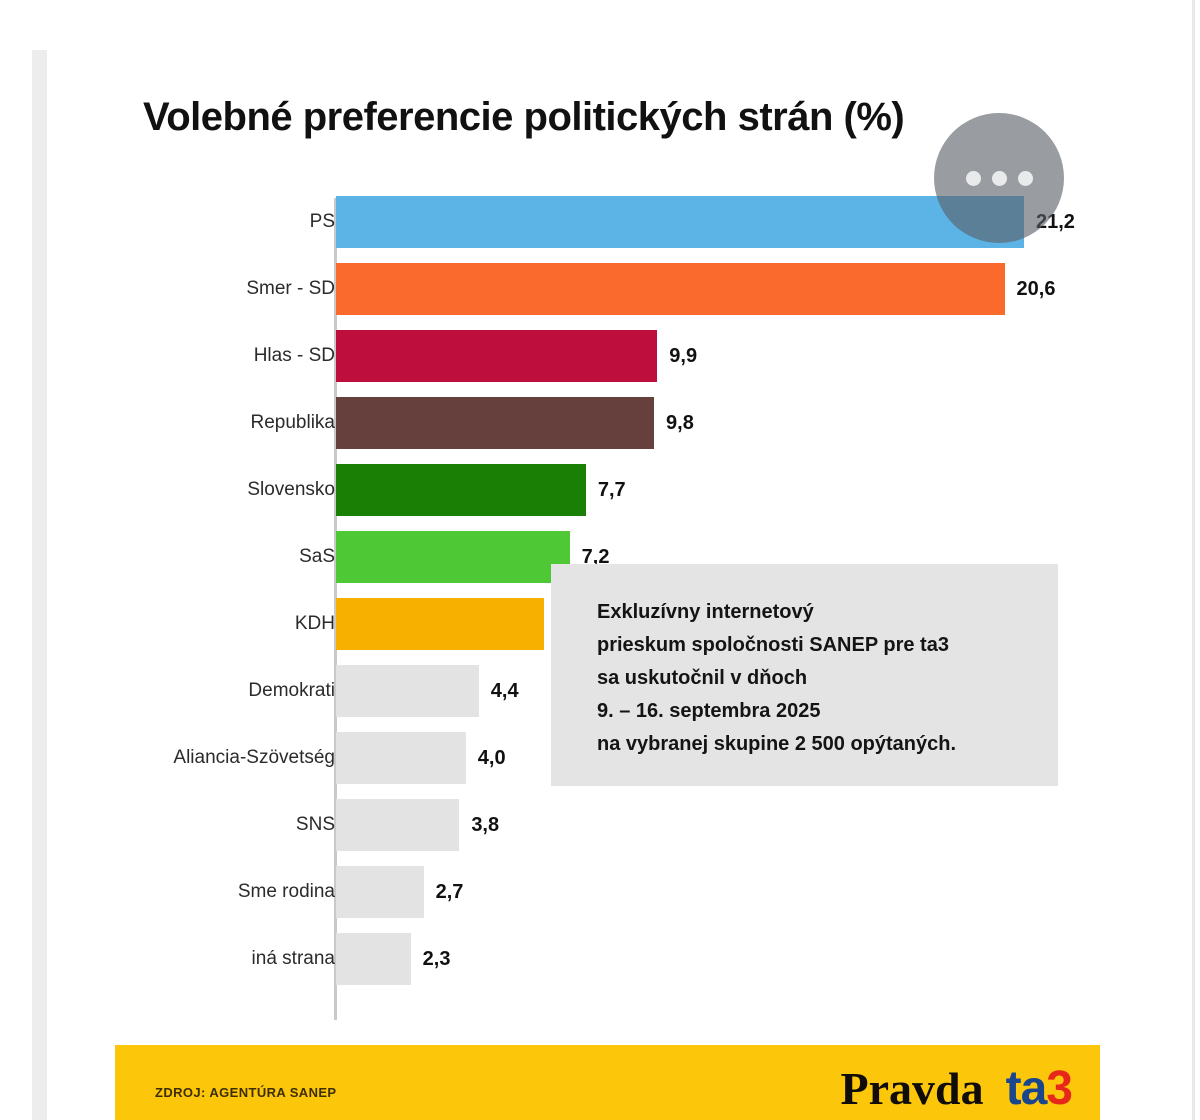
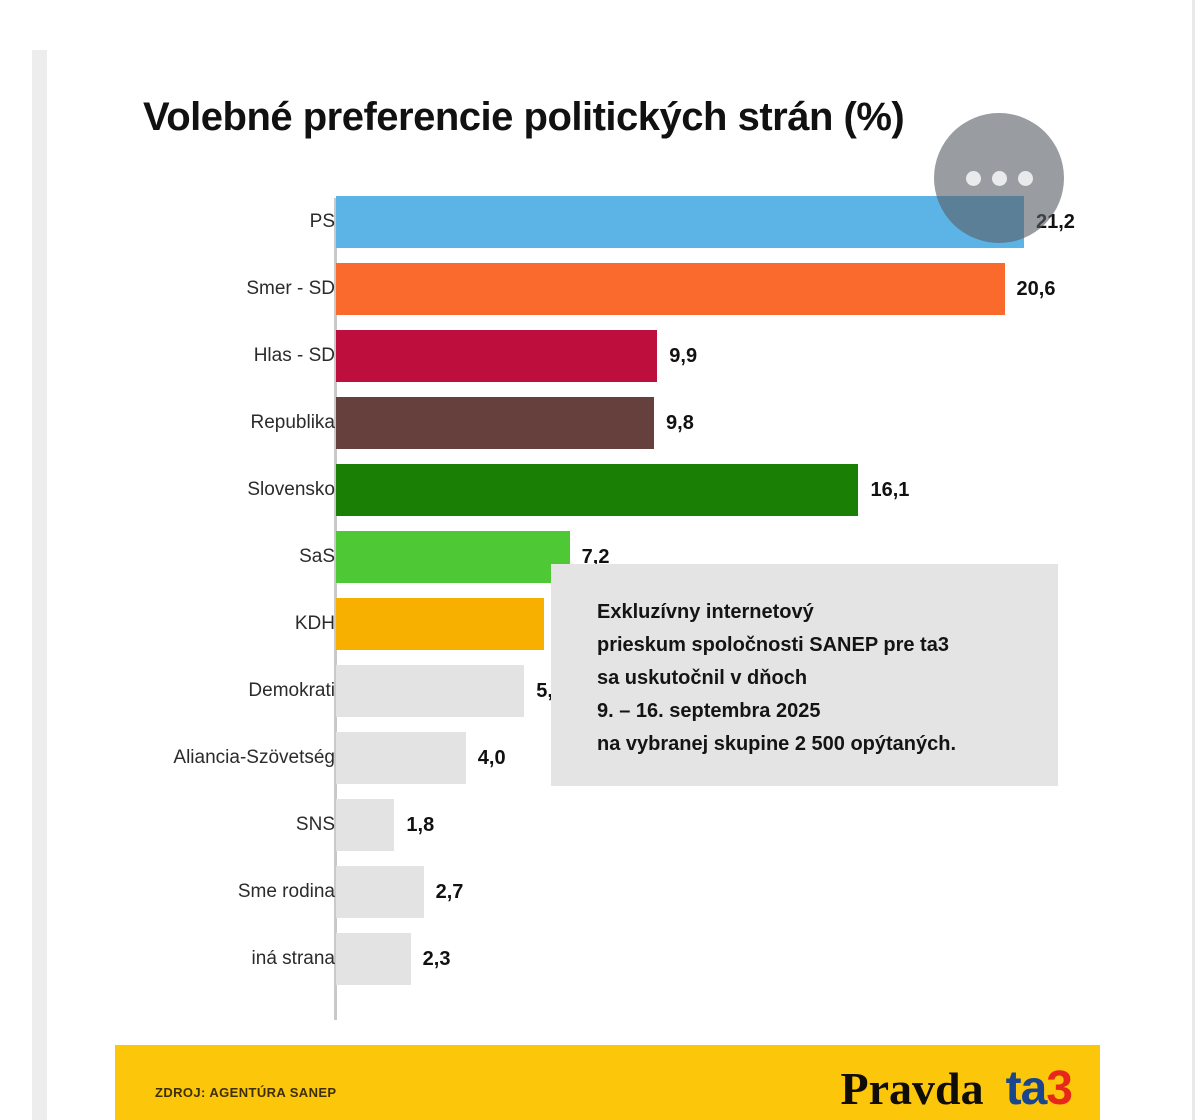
Slovensko: 7,7 -> 16,1
Demokrati: 4,4 -> 5,8
SNS: 3,8 -> 1,8
